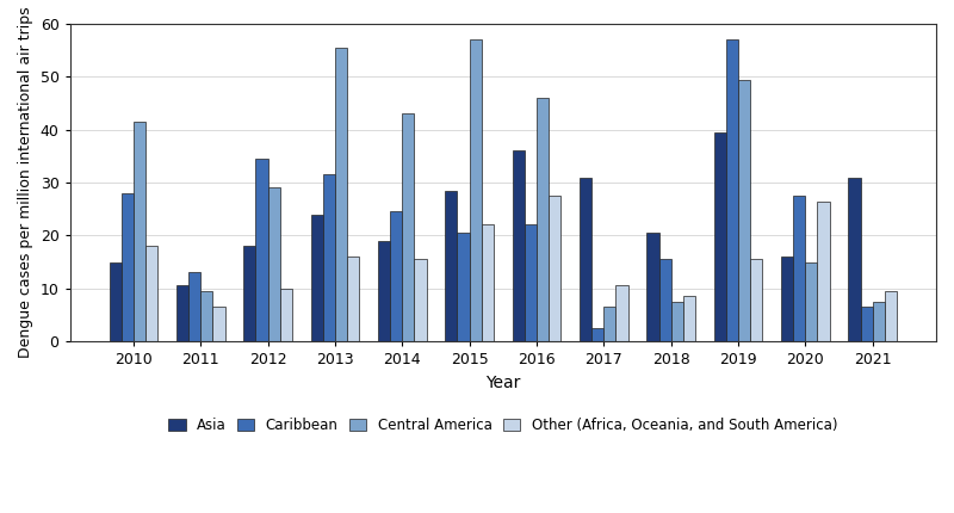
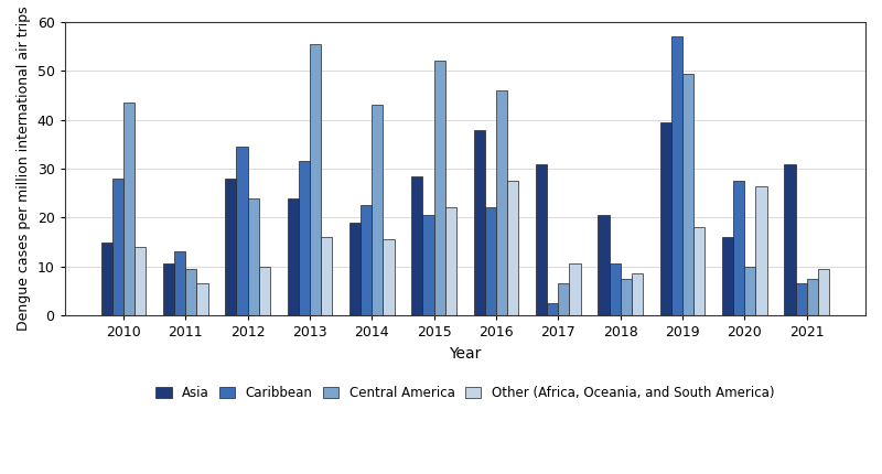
Central America/2010: 41.5 -> 43.5
Other (Africa, Oceania, and South America)/2010: 18.0 -> 14.0
Asia/2012: 18.0 -> 28.0
Central America/2012: 29.0 -> 24.0
Caribbean/2014: 24.5 -> 22.5
Central America/2015: 57.0 -> 52.0
Asia/2016: 36.0 -> 38.0
Caribbean/2018: 15.5 -> 10.5
Other (Africa, Oceania, and South America)/2019: 15.5 -> 18.0
Central America/2020: 15.0 -> 10.0
